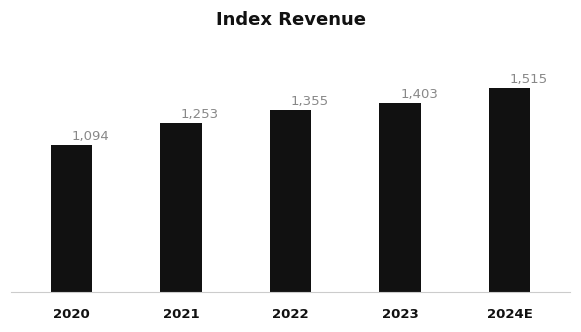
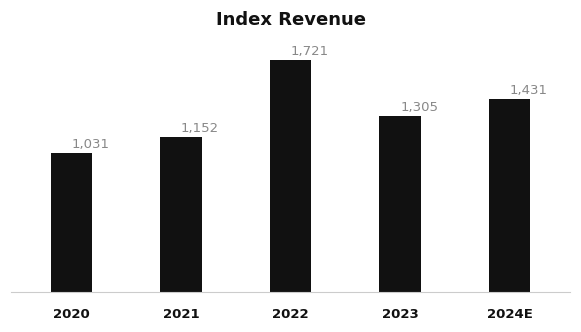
2020: 1,094 -> 1,031
2021: 1,253 -> 1,152
2022: 1,355 -> 1,721
2023: 1,403 -> 1,305
2024E: 1,515 -> 1,431
